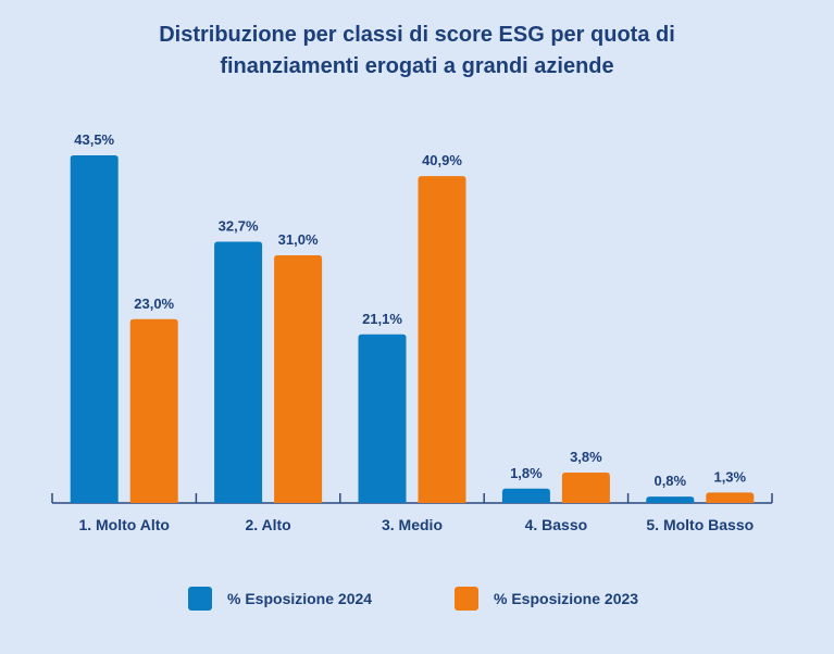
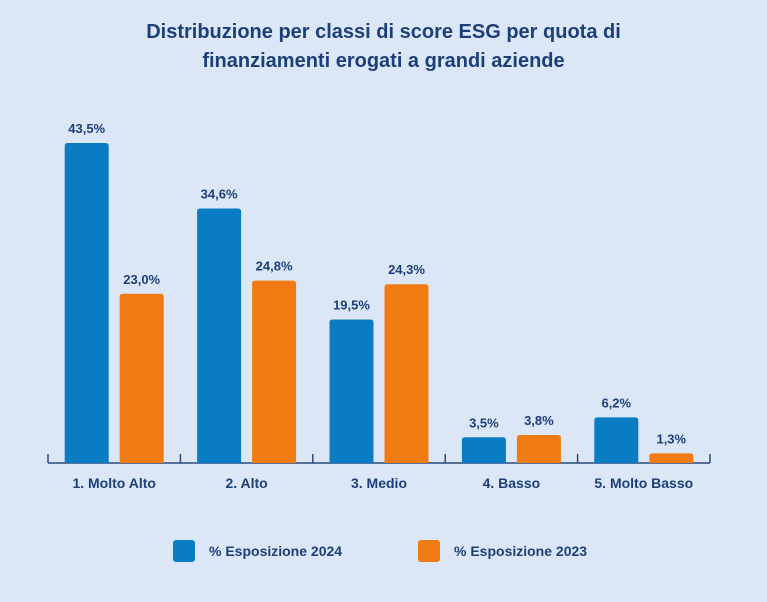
% Esposizione 2024/2. Alto: 32,7% -> 34,6%
% Esposizione 2023/2. Alto: 31,0% -> 24,8%
% Esposizione 2024/3. Medio: 21,1% -> 19,5%
% Esposizione 2023/3. Medio: 40,9% -> 24,3%
% Esposizione 2024/4. Basso: 1,8% -> 3,5%
% Esposizione 2024/5. Molto Basso: 0,8% -> 6,2%
